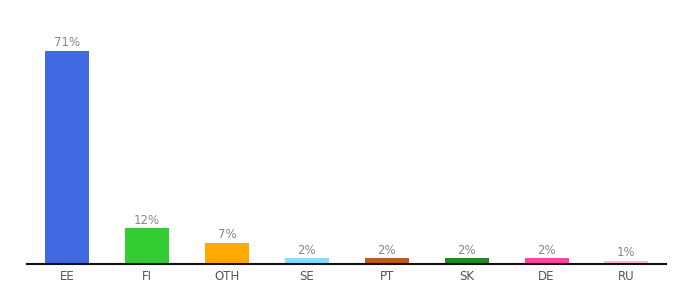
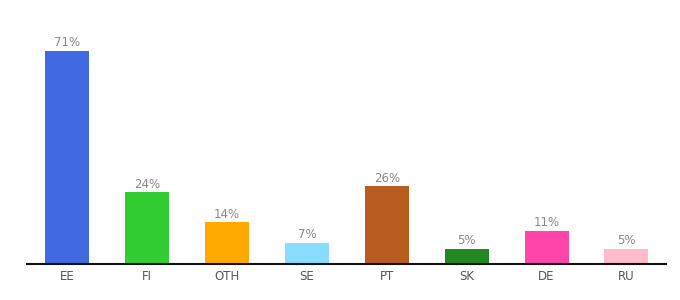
FI: 12% -> 24%
OTH: 7% -> 14%
SE: 2% -> 7%
PT: 2% -> 26%
SK: 2% -> 5%
DE: 2% -> 11%
RU: 1% -> 5%
